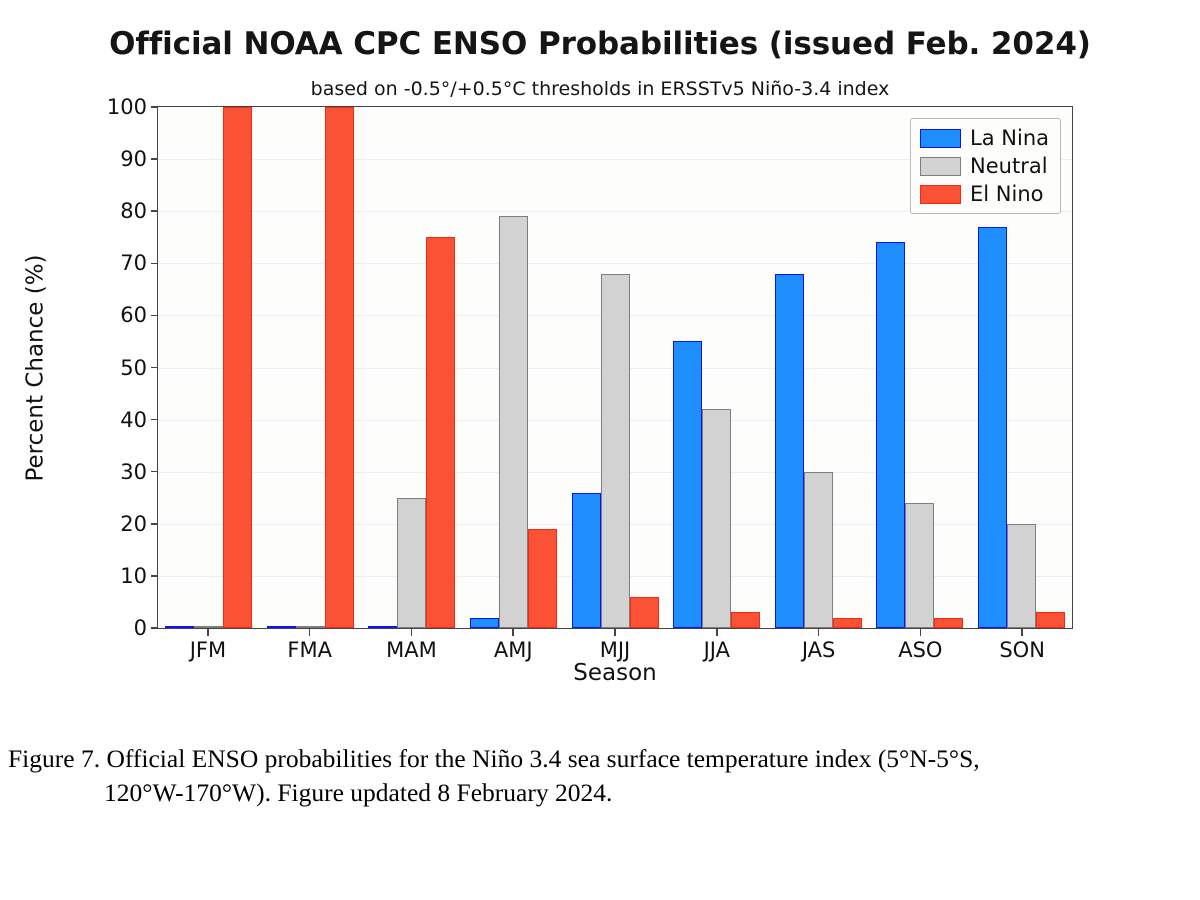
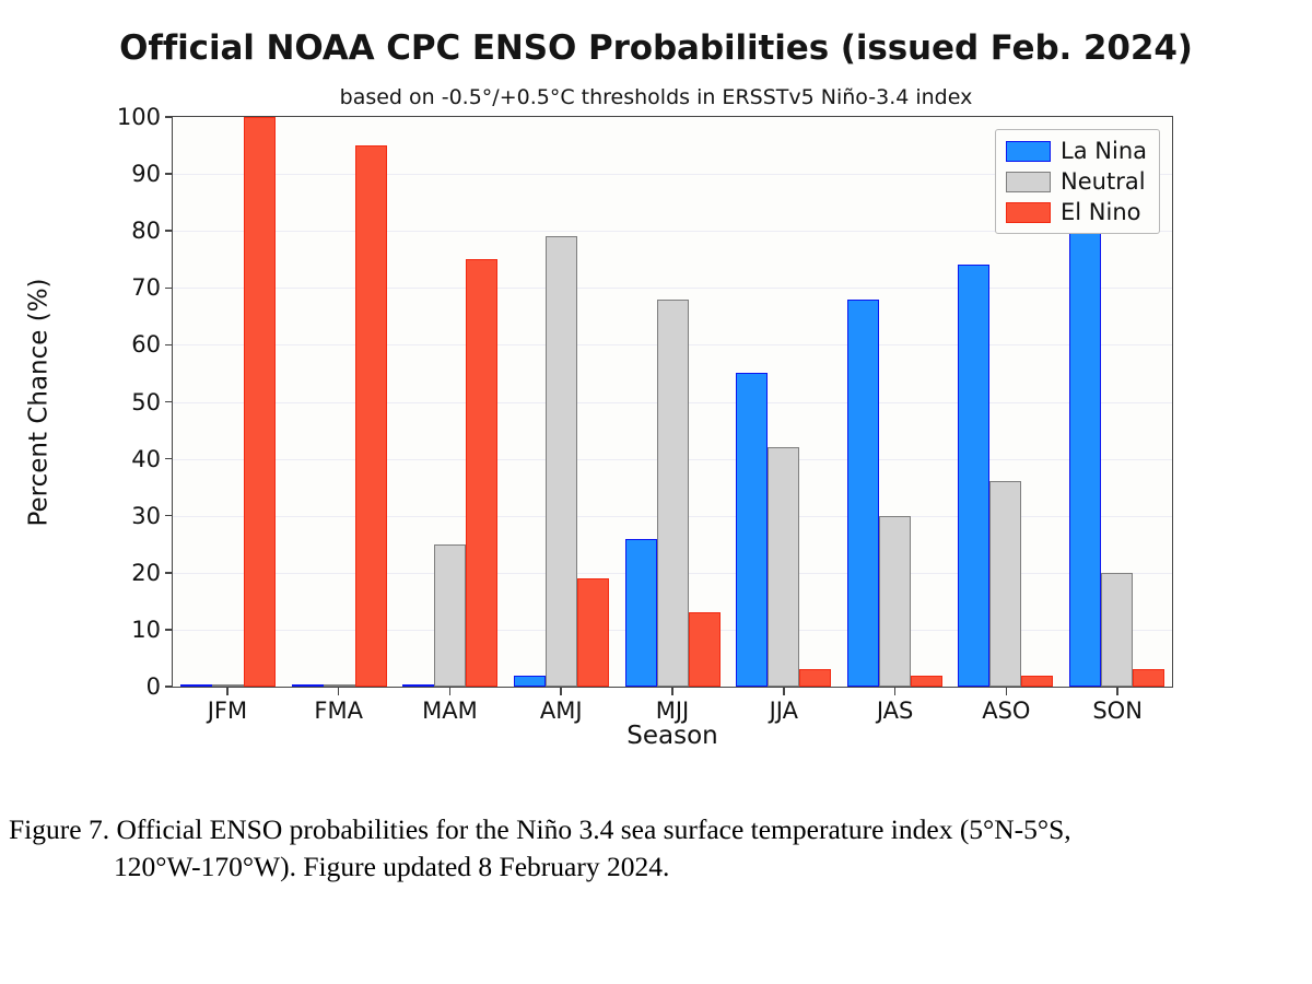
El Nino/FMA: 100 -> 95
El Nino/MJJ: 6 -> 13
Neutral/ASO: 24 -> 36
La Nina/SON: 77 -> 95
